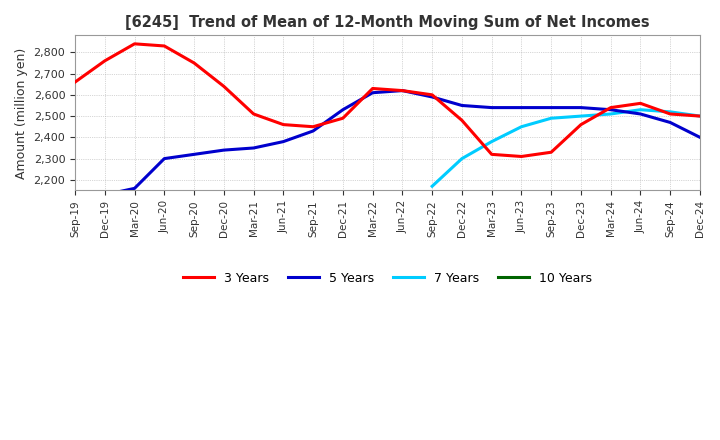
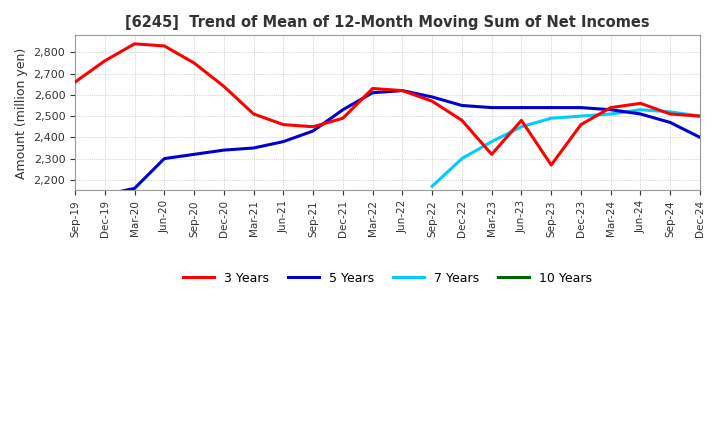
3 Years/Sep-22: 2,600 -> 2,570
3 Years/Jun-23: 2,310 -> 2,480
3 Years/Sep-23: 2,330 -> 2,270
